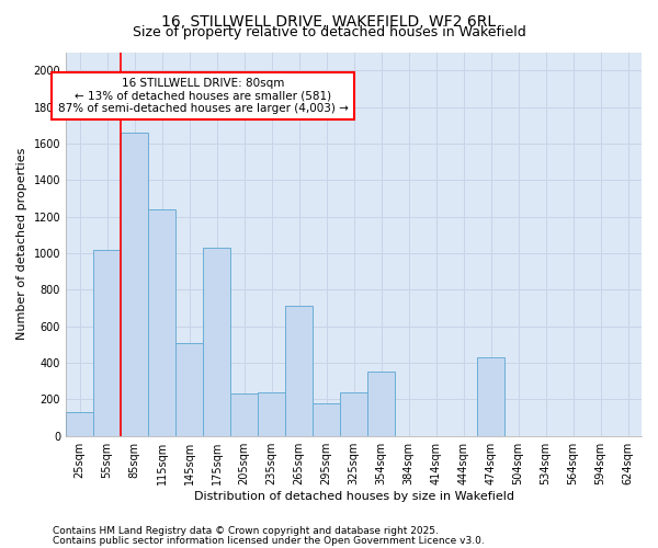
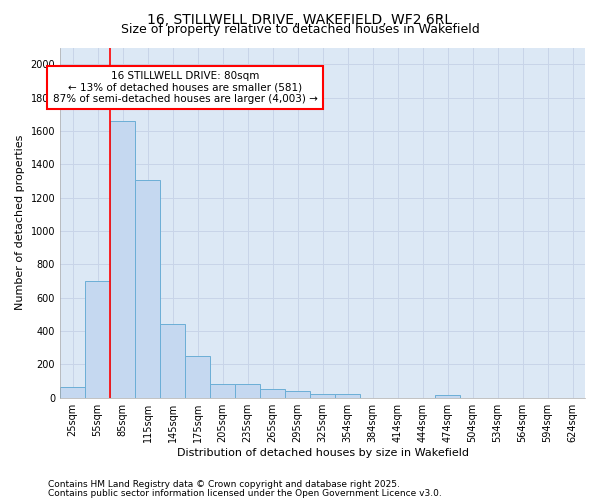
25sqm: 130 -> 60
55sqm: 1020 -> 700
115sqm: 1240 -> 1300
145sqm: 510 -> 440
175sqm: 1030 -> 250
205sqm: 230 -> 80
235sqm: 240 -> 80
265sqm: 710 -> 50
295sqm: 180 -> 40
325sqm: 240 -> 20
354sqm: 350 -> 20
474sqm: 430 -> 20
